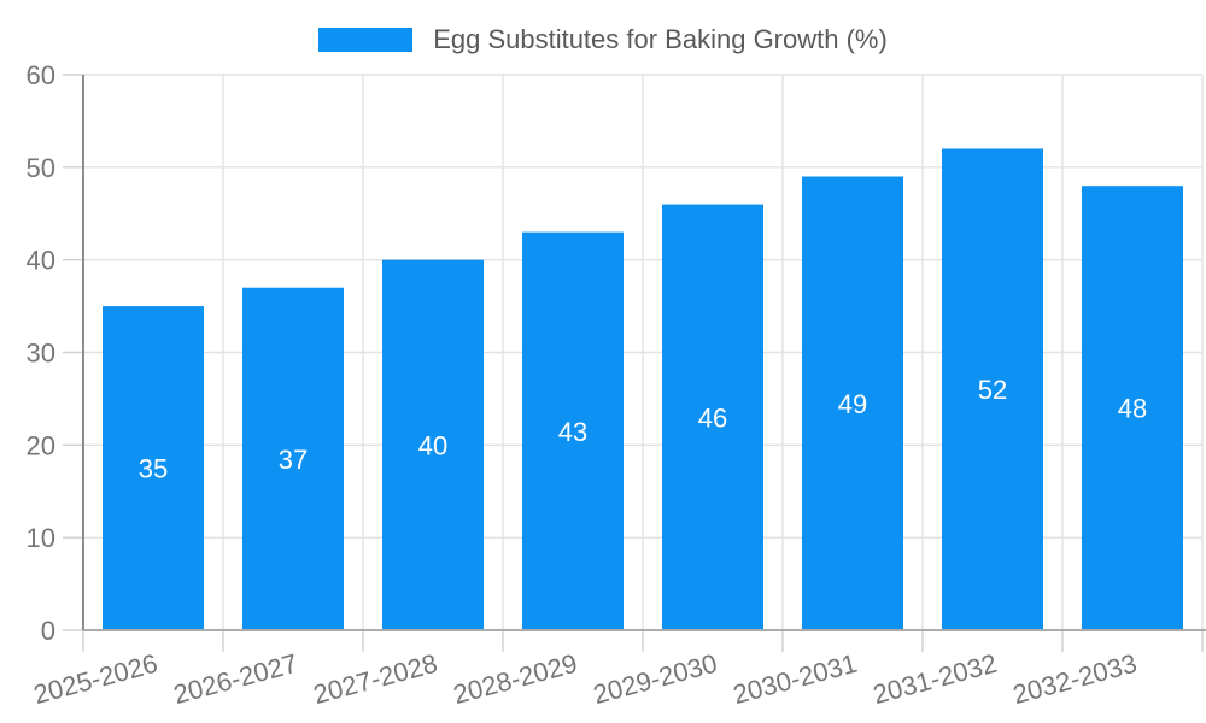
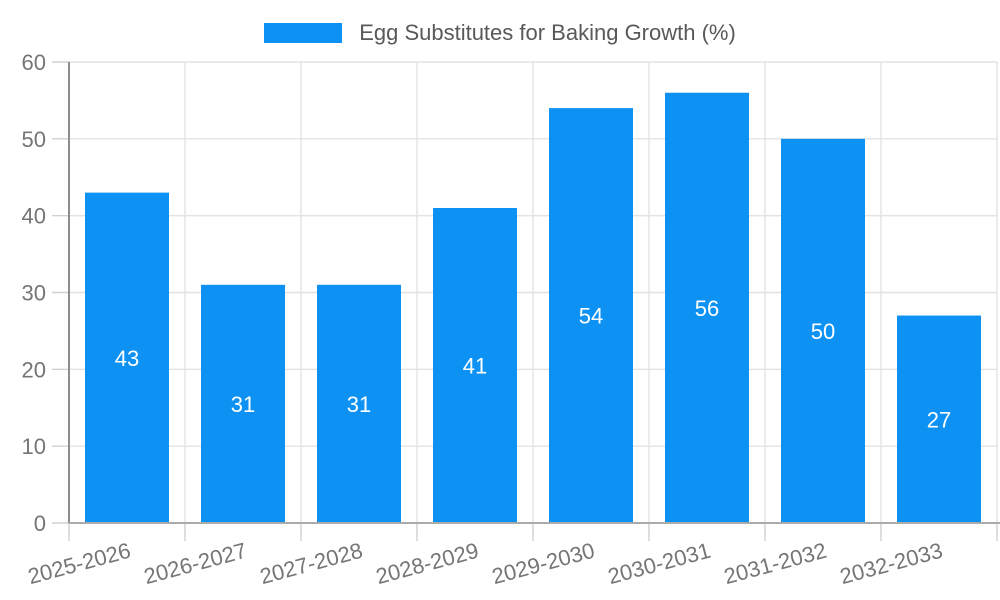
2025-2026: 35 -> 43
2026-2027: 37 -> 31
2027-2028: 40 -> 31
2028-2029: 43 -> 41
2029-2030: 46 -> 54
2030-2031: 49 -> 56
2031-2032: 52 -> 50
2032-2033: 48 -> 27
